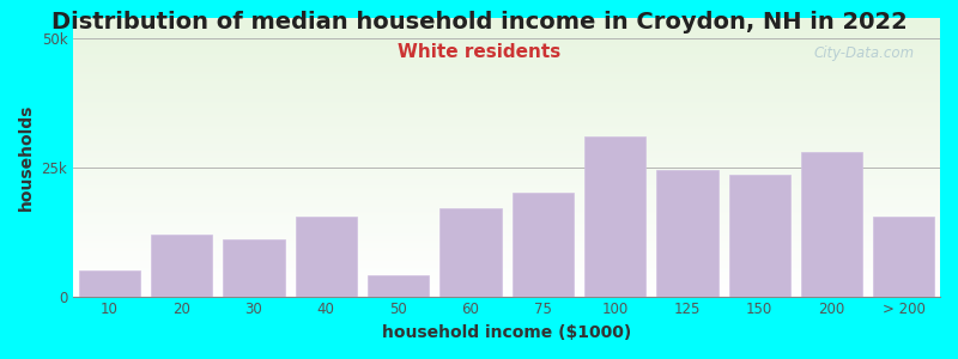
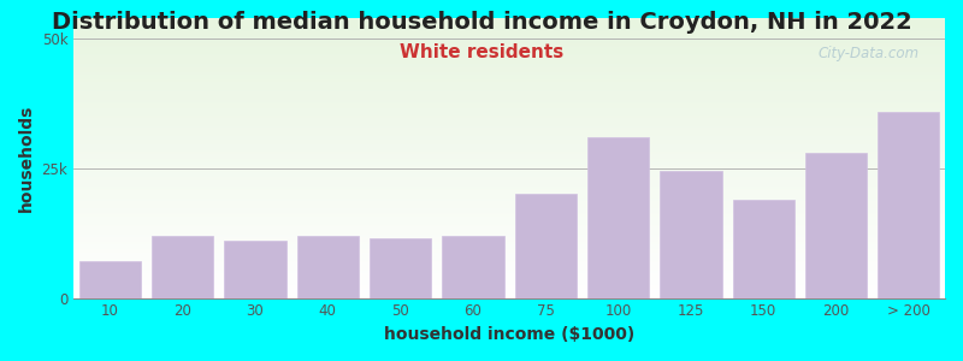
10: 5.0k -> 7.0k
40: 15.5k -> 12.0k
50: 4.0k -> 11.5k
60: 17.0k -> 12.0k
150: 23.5k -> 19.0k
> 200: 15.5k -> 36.0k
